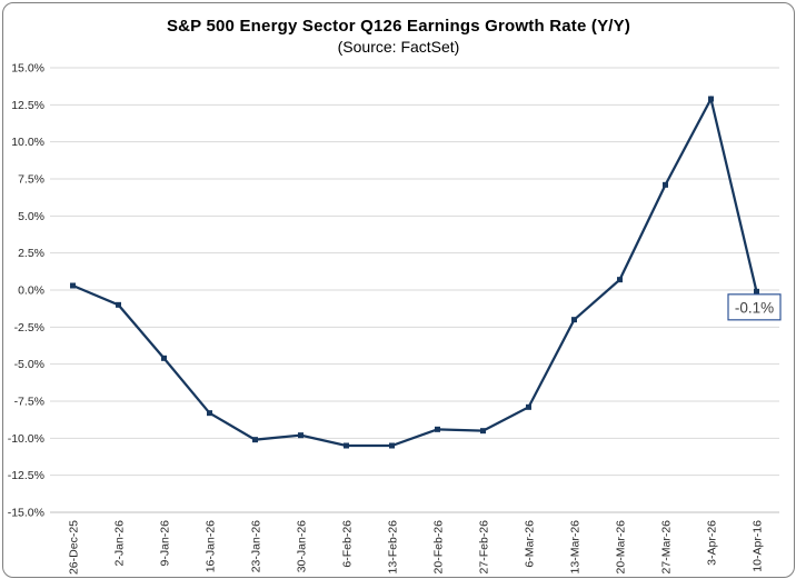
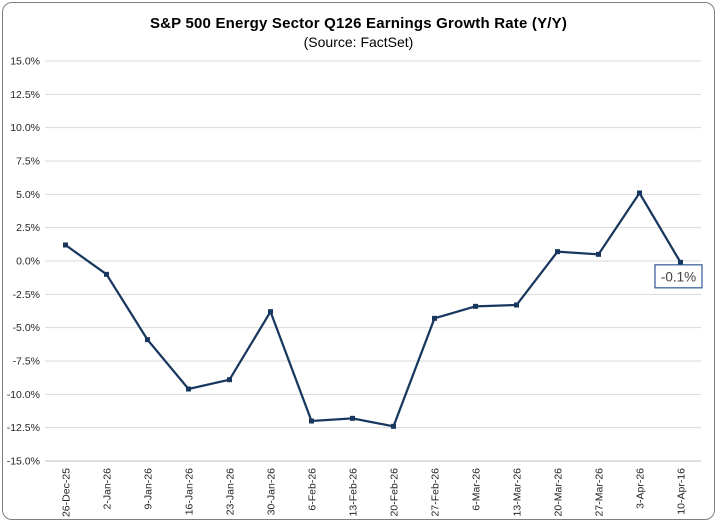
26-Dec-25: 0.3% -> 1.2%
9-Jan-26: -4.6% -> -5.9%
16-Jan-26: -8.3% -> -9.6%
23-Jan-26: -10.1% -> -8.9%
30-Jan-26: -9.8% -> -3.8%
6-Feb-26: -10.5% -> -12.0%
13-Feb-26: -10.5% -> -11.8%
20-Feb-26: -9.4% -> -12.4%
27-Feb-26: -9.5% -> -4.3%
6-Mar-26: -7.9% -> -3.4%
13-Mar-26: -2.0% -> -3.3%
27-Mar-26: 7.1% -> 0.5%
3-Apr-26: 12.9% -> 5.1%
